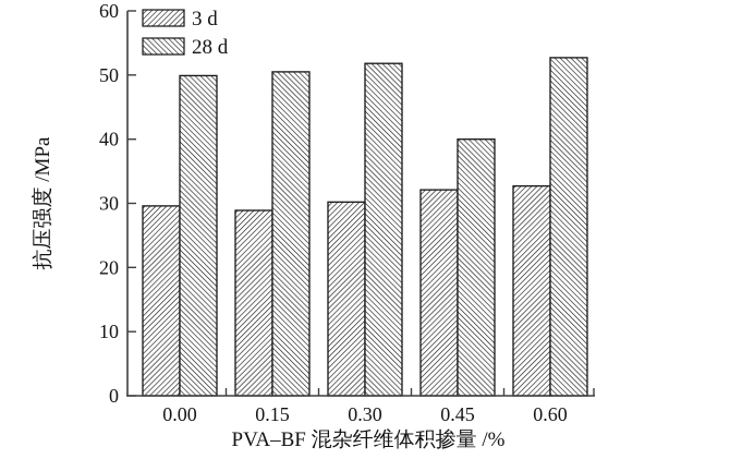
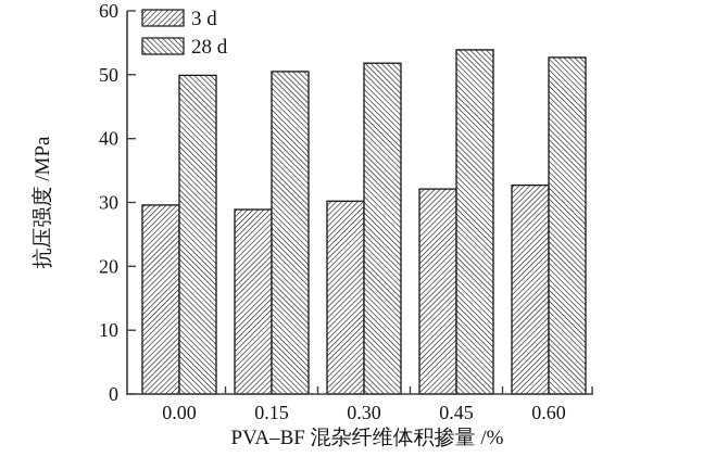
28 d/0.45: 40 -> 54
